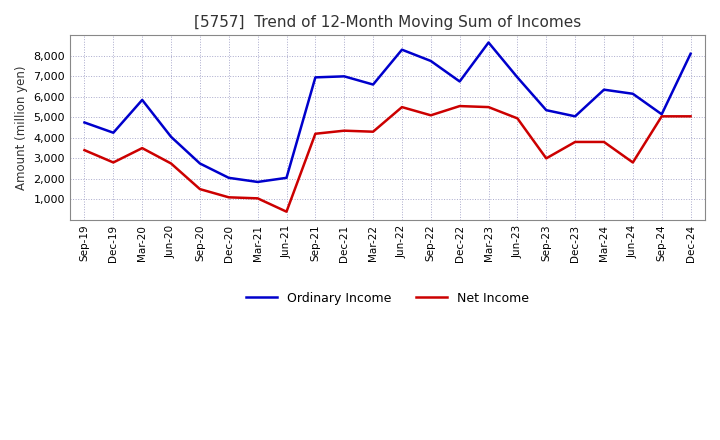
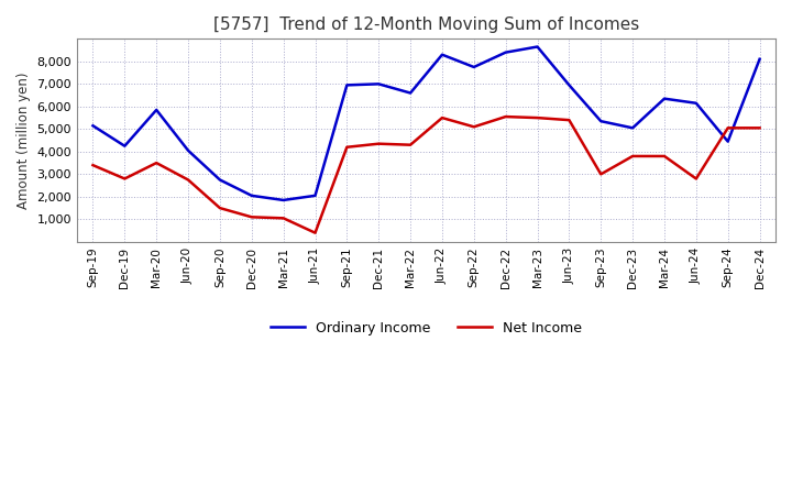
Ordinary Income/Sep-19: 4,750 -> 5,150
Ordinary Income/Dec-22: 6,750 -> 8,400
Net Income/Jun-23: 4,950 -> 5,400
Ordinary Income/Sep-24: 5,150 -> 4,450
